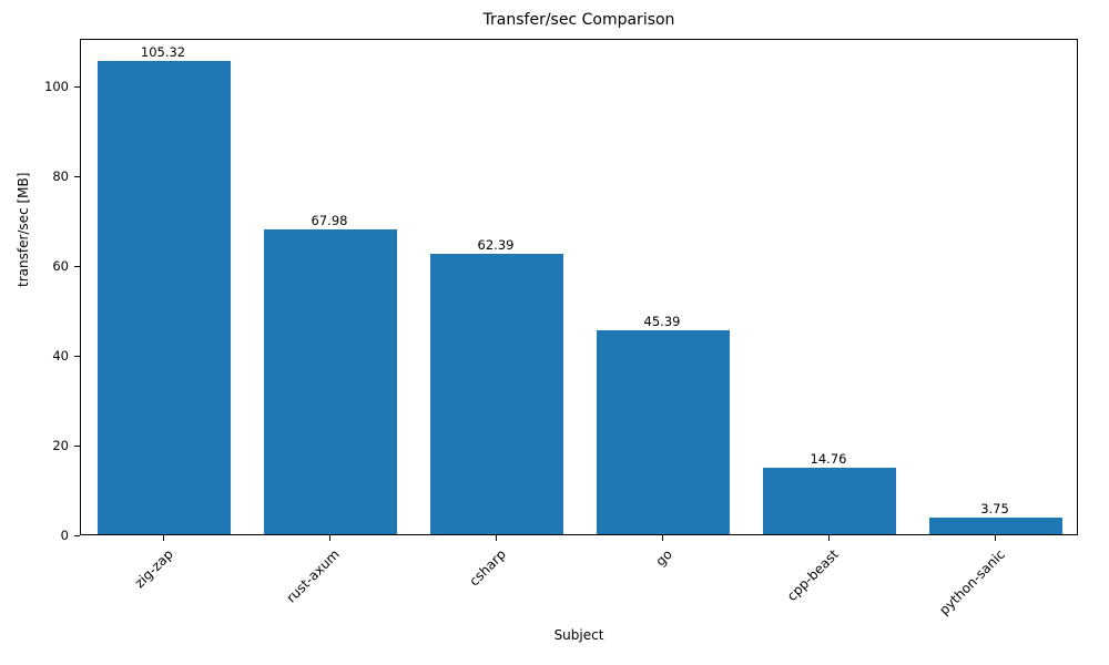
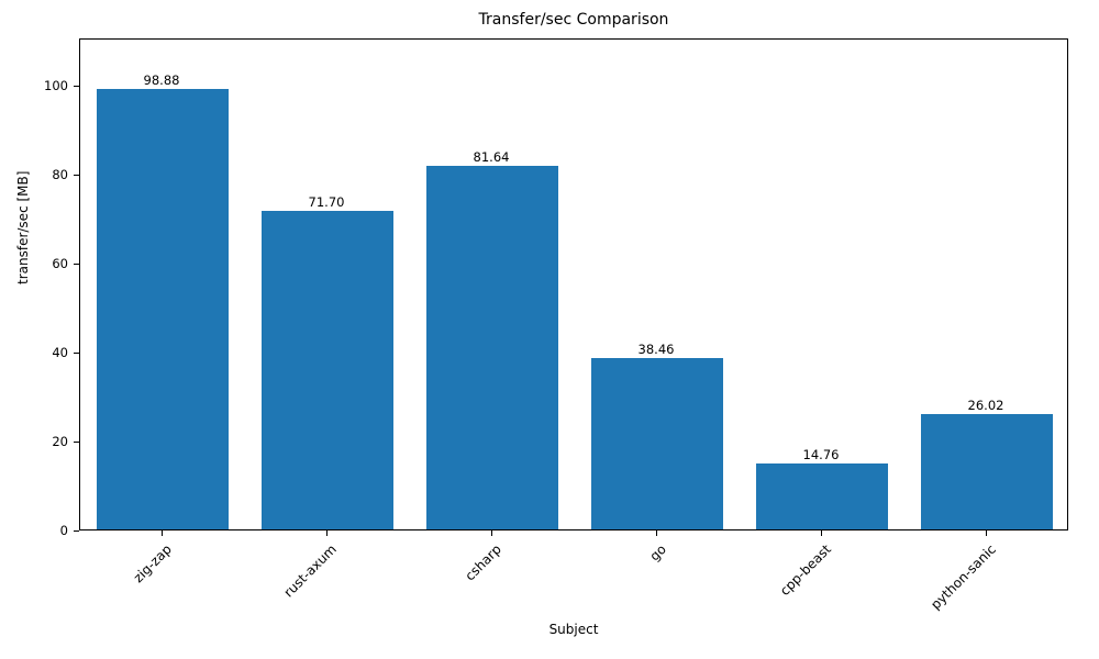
zig-zap: 105.32 -> 98.88
rust-axum: 67.98 -> 71.70
csharp: 62.39 -> 81.64
go: 45.39 -> 38.46
python-sanic: 3.75 -> 26.02
